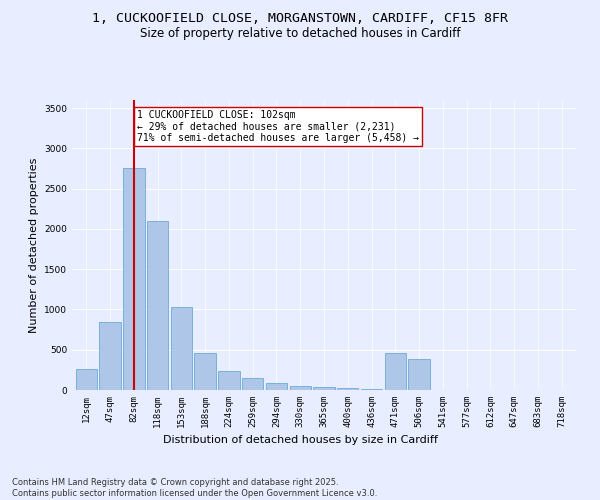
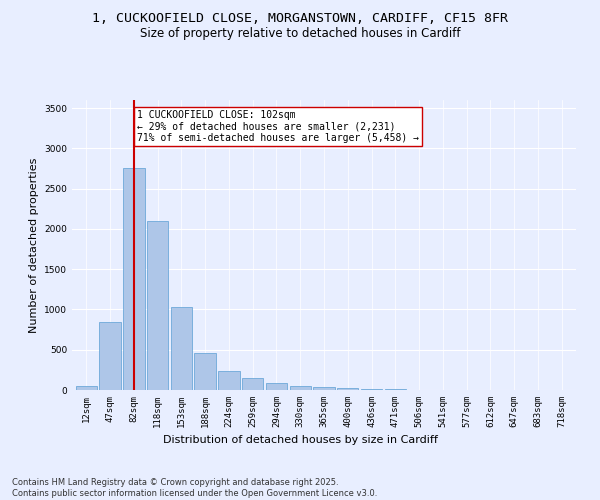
12sqm: 260 -> 60
471sqm: 460 -> 10
506sqm: 380 -> 0
